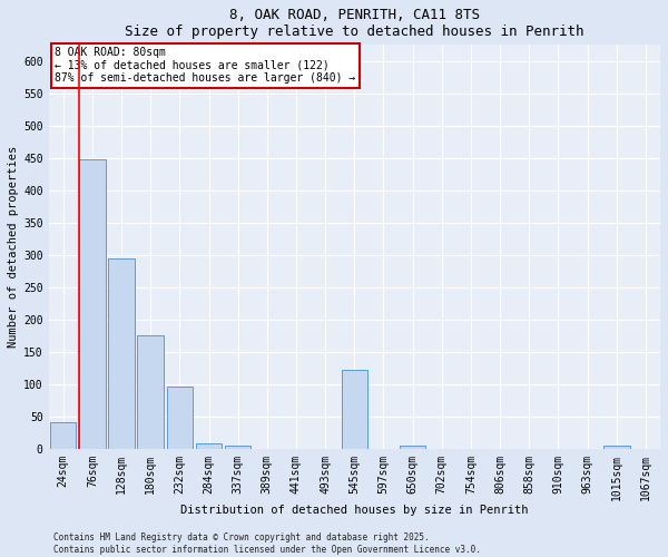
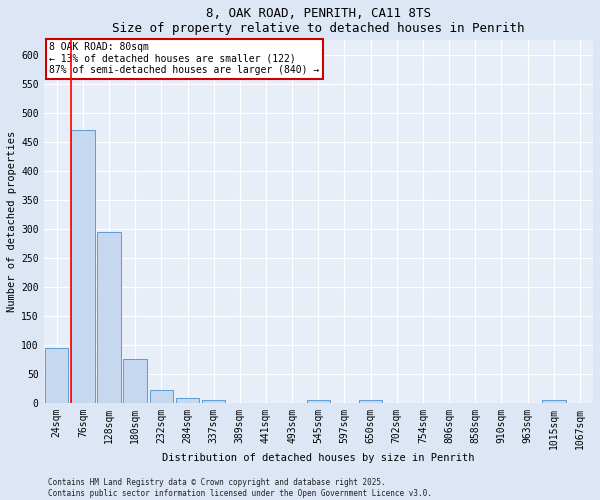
24sqm: 42 -> 95
76sqm: 448 -> 470
180sqm: 176 -> 75
232sqm: 96 -> 22
545sqm: 122 -> 5
